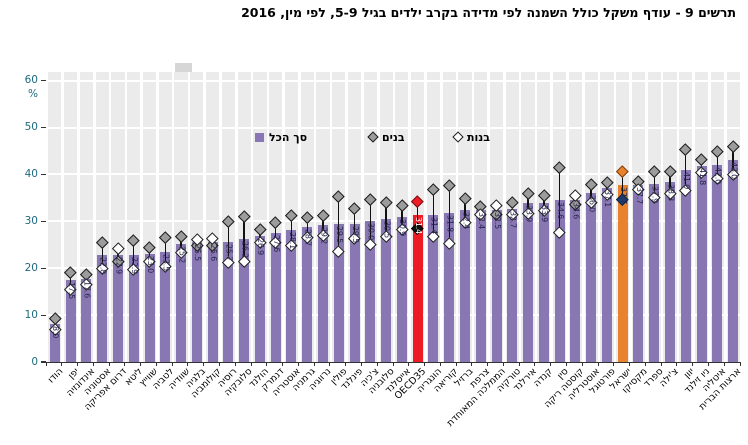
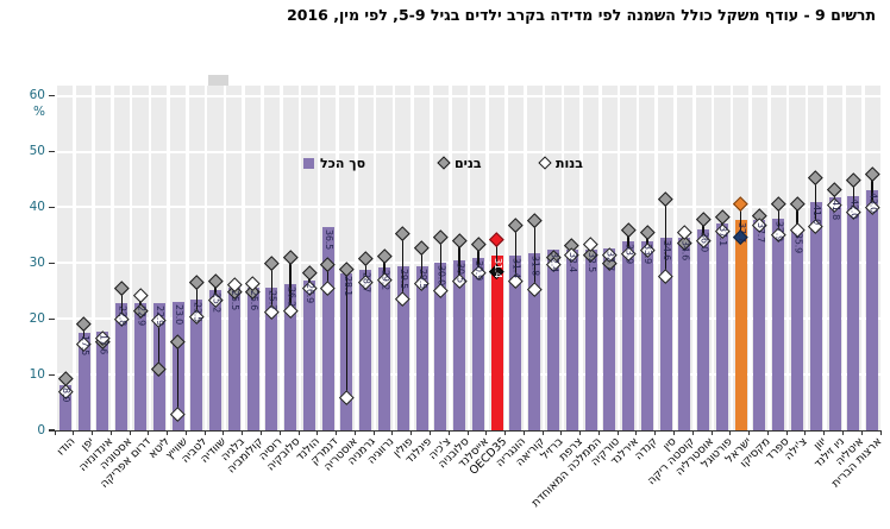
בנים/אינדונזיה: 19 -> 16
בנים/ליטא: 26 -> 11
בנים/שווייץ: 24 -> 16
בנות/שווייץ: 22 -> 3
סך הכל/דנמרק: 27.6 -> 36.5
בנים/אוסטריה: 31 -> 29
בנות/אוסטריה: 25 -> 6
בנים/ברזיל: 35 -> 31
בנים/טורקיה: 34 -> 30
סך הכל/צ'ילה: 38.3 -> 35.9
